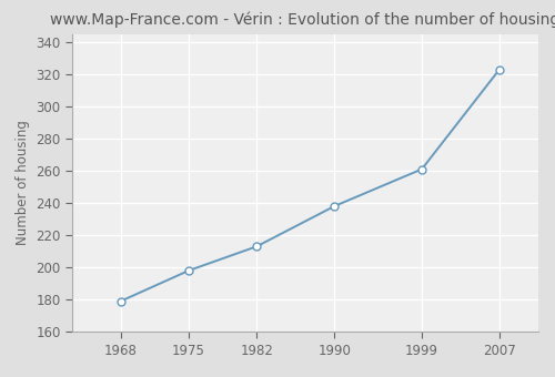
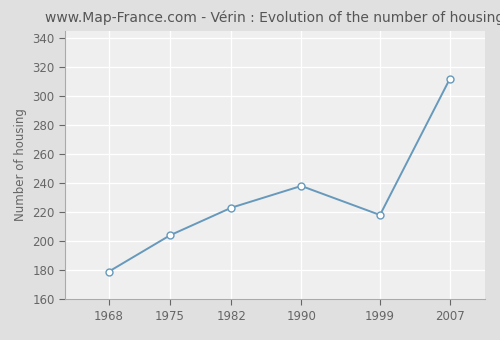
1975: 198 -> 204
1982: 213 -> 223
1999: 261 -> 218
2007: 323 -> 312
